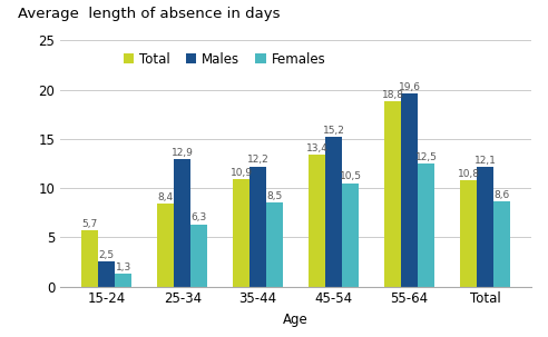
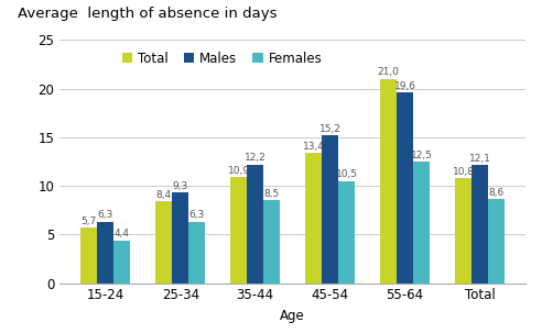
Males/15-24: 2,5 -> 6,3
Females/15-24: 1,3 -> 4,4
Males/25-34: 12,9 -> 9,3
Total/55-64: 18,8 -> 21,0
